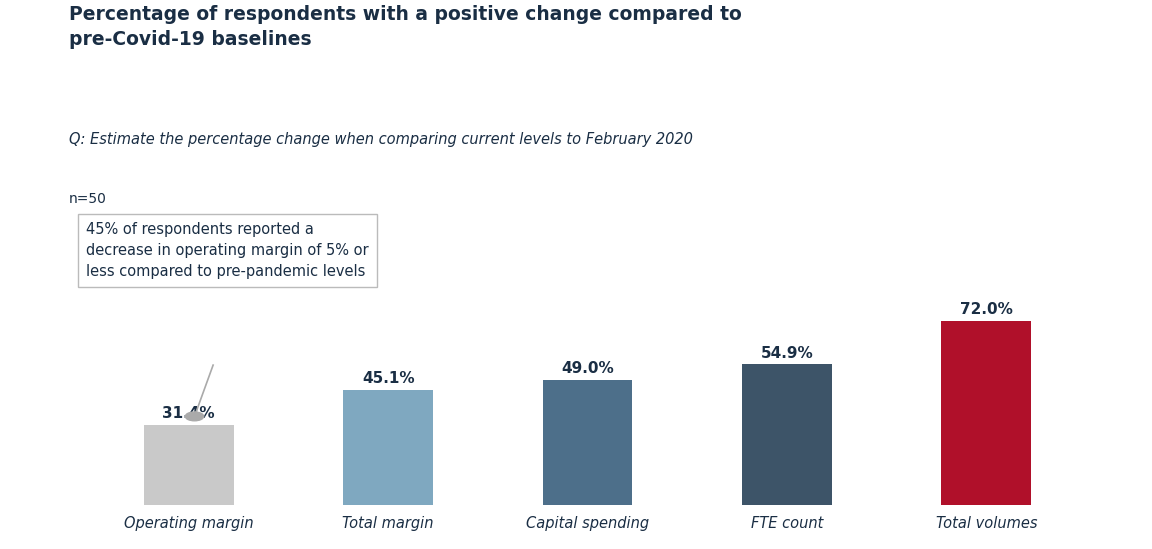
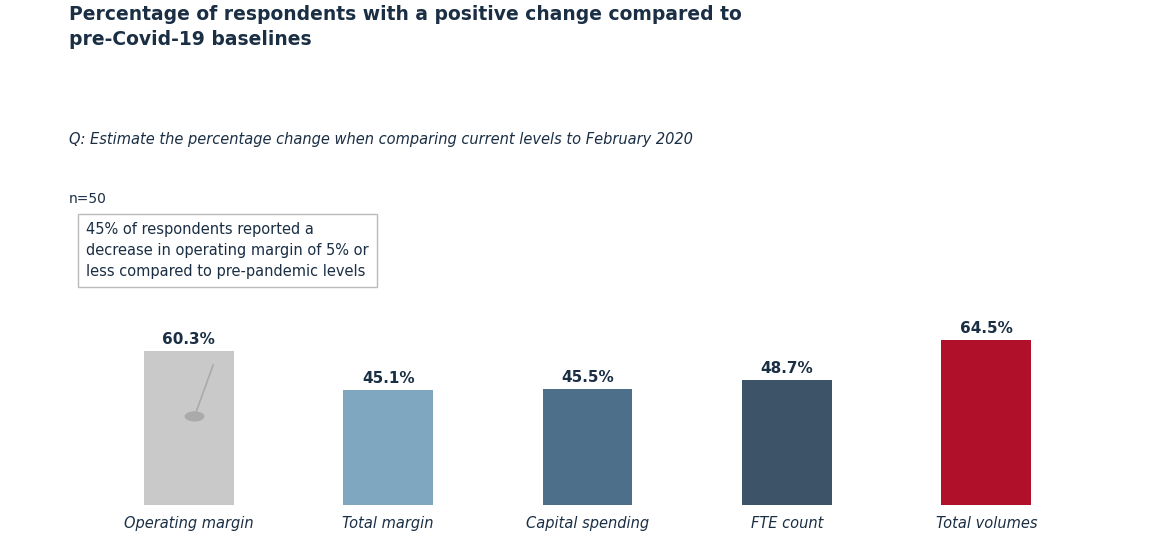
Operating margin: 31.4% -> 60.3%
Capital spending: 49.0% -> 45.5%
FTE count: 54.9% -> 48.7%
Total volumes: 72.0% -> 64.5%
